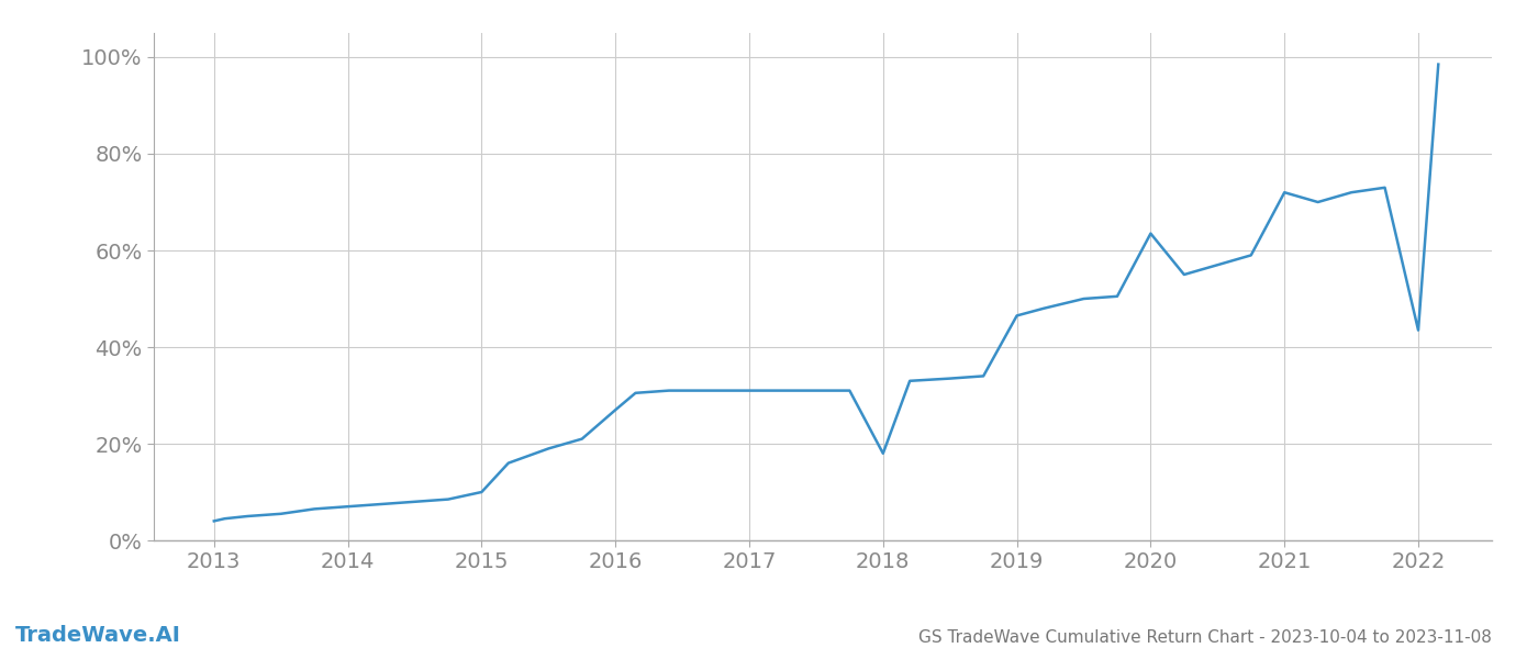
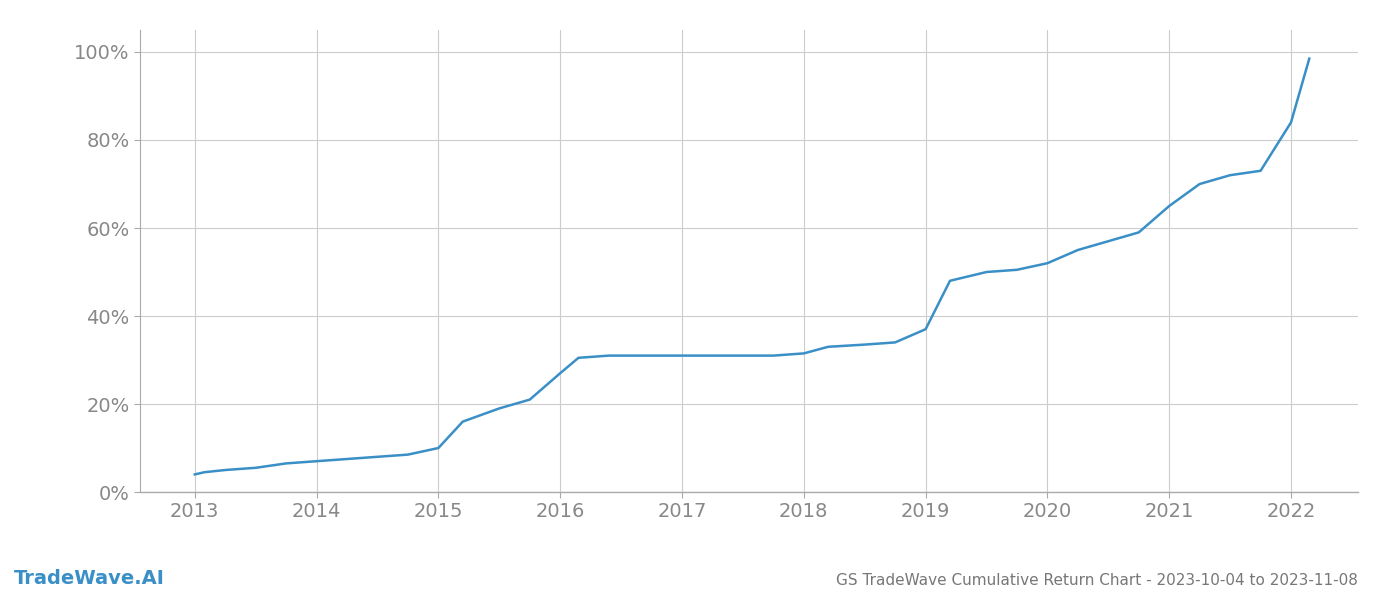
2018: 18.0% -> 31.5%
2019: 46.5% -> 37.0%
2020: 63.5% -> 52.0%
2021: 72.0% -> 65.0%
2022: 43.5% -> 84.0%
